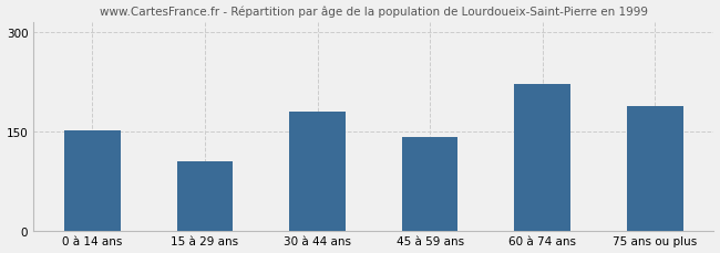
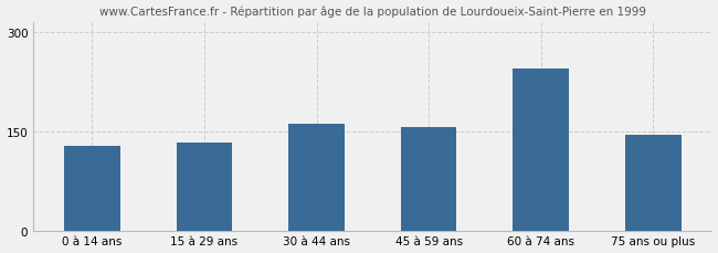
0 à 14 ans: 152 -> 128
15 à 29 ans: 104 -> 133
30 à 44 ans: 180 -> 161
45 à 59 ans: 142 -> 156
60 à 74 ans: 222 -> 245
75 ans ou plus: 188 -> 144
